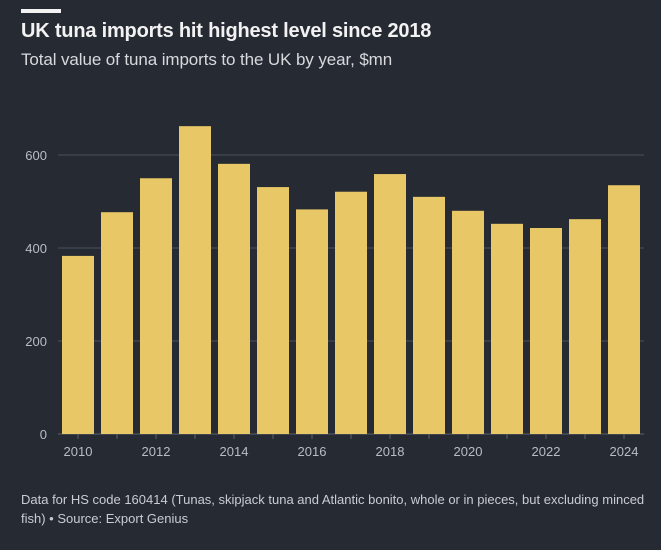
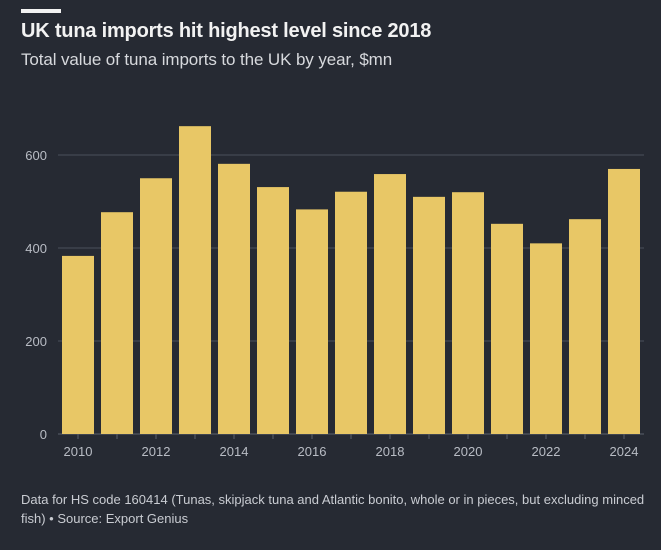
2020: 480 -> 520
2022: 440 -> 410
2024: 540 -> 570
